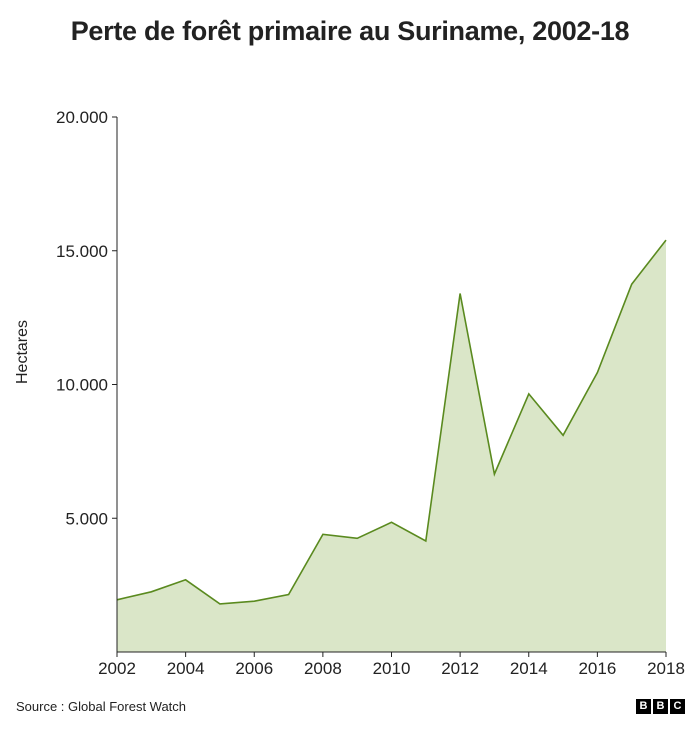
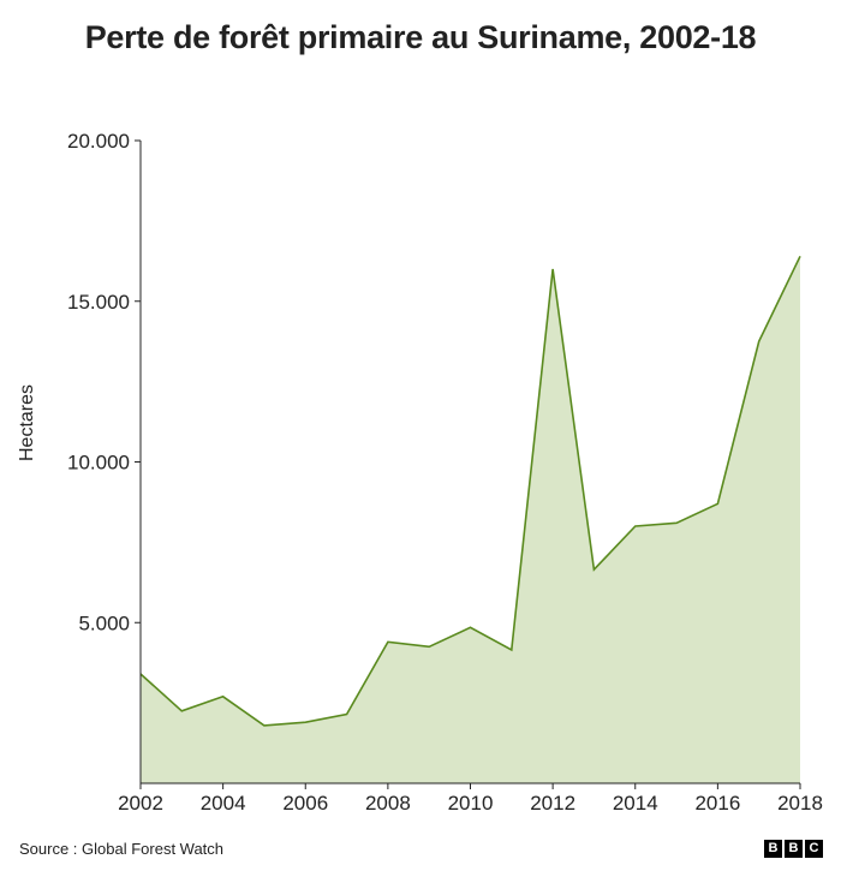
2002: 2000 -> 3400
2012: 13400 -> 16000
2014: 9600 -> 8000
2016: 10400 -> 8700
2018: 15400 -> 16400
